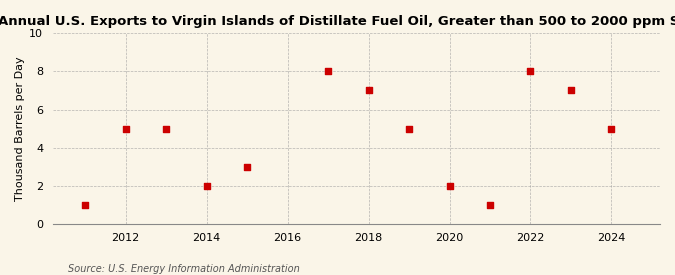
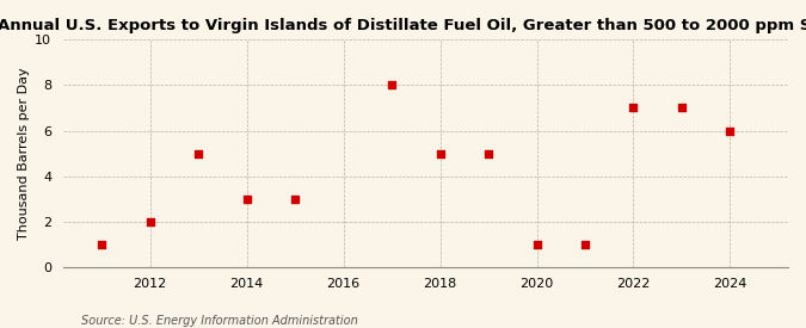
2012: 5 -> 2
2014: 2 -> 3
2018: 7 -> 5
2020: 2 -> 1
2022: 8 -> 7
2024: 5 -> 6
